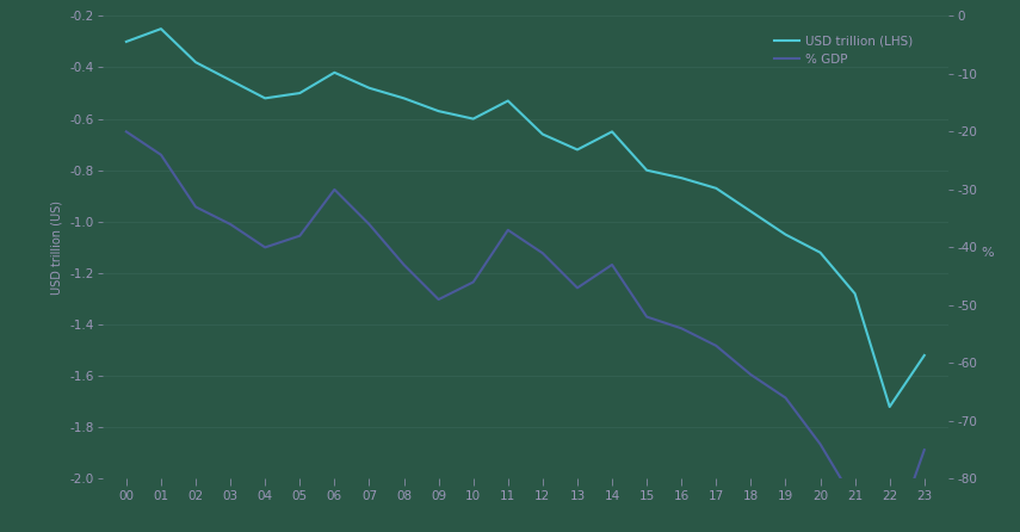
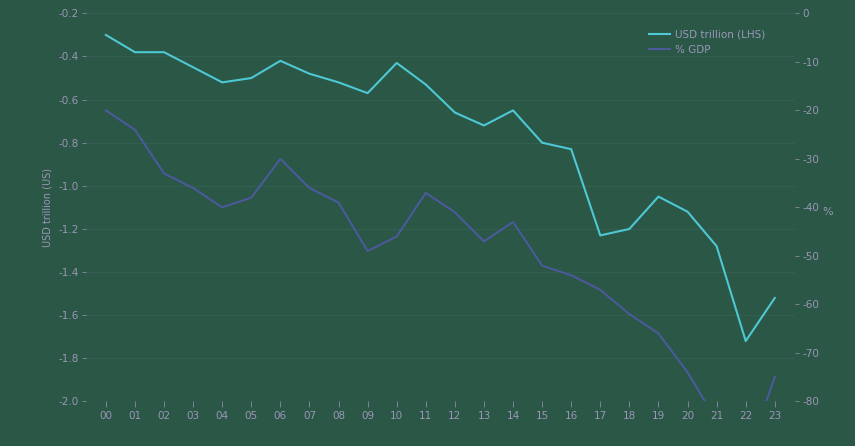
USD trillion (LHS)/01: -0.25 -> -0.38
% GDP/08: -43 -> -39
USD trillion (LHS)/10: -0.60 -> -0.43
USD trillion (LHS)/17: -0.87 -> -1.23
USD trillion (LHS)/18: -0.96 -> -1.20
